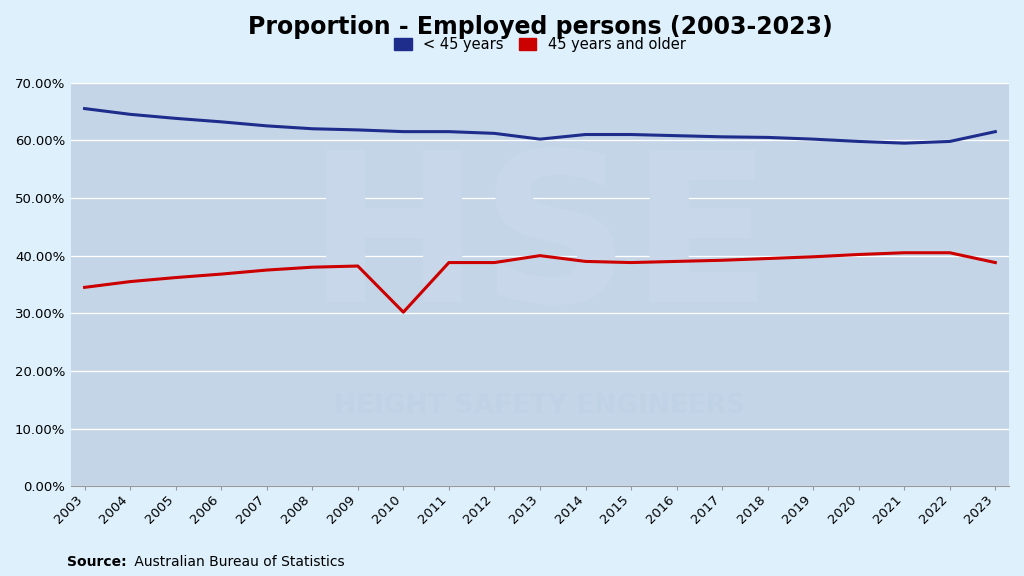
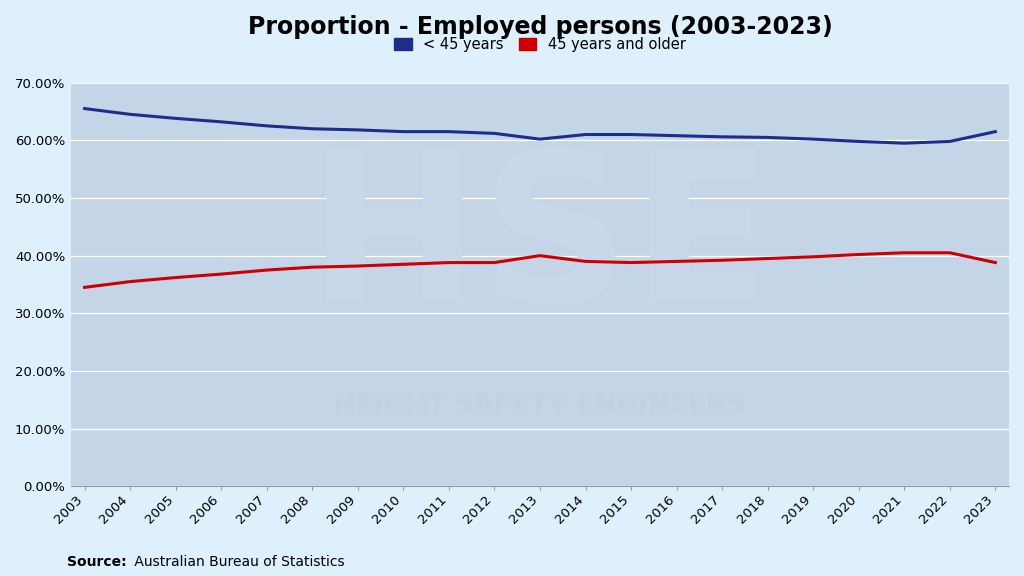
45 years and older/2010: 30.2% -> 38.5%
